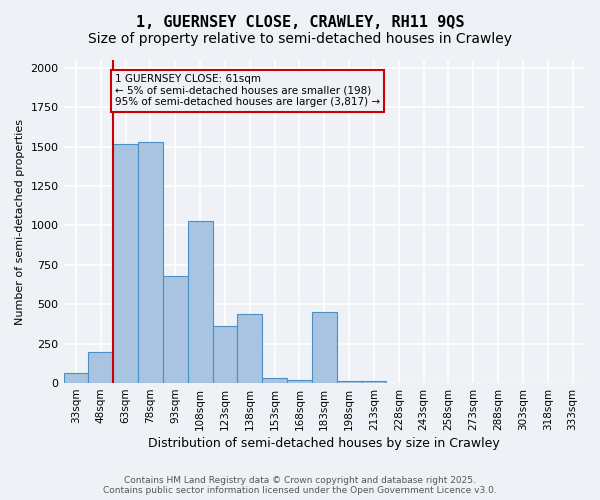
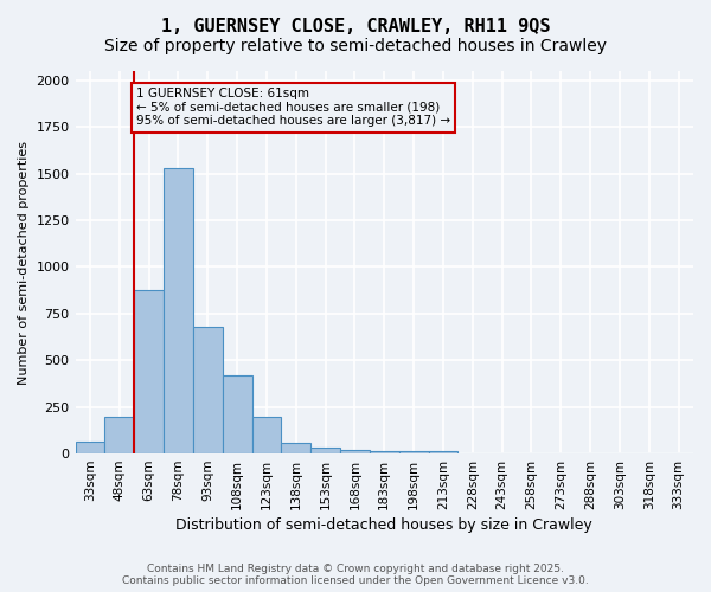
63sqm: 1520 -> 880
108sqm: 1030 -> 420
123sqm: 360 -> 200
138sqm: 440 -> 60
183sqm: 450 -> 20
